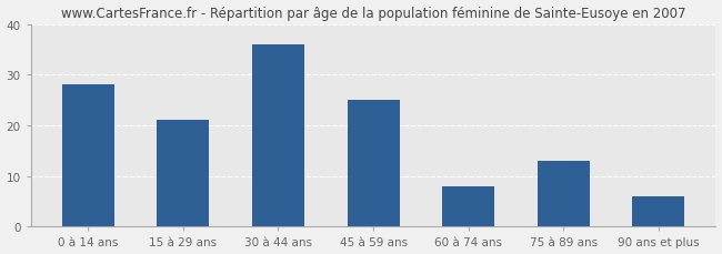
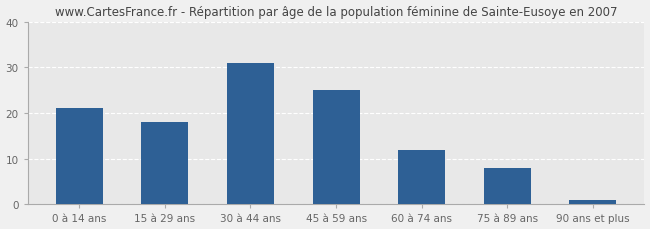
0 à 14 ans: 28 -> 21
15 à 29 ans: 21 -> 18
30 à 44 ans: 36 -> 31
60 à 74 ans: 8 -> 12
75 à 89 ans: 13 -> 8
90 ans et plus: 6 -> 1
